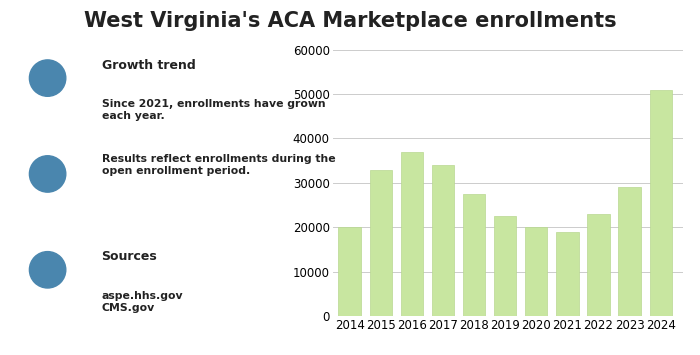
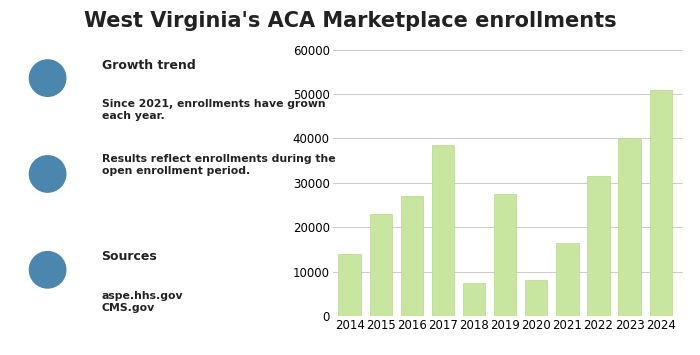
2014: 20000 -> 14000
2015: 33000 -> 23000
2016: 37000 -> 27000
2017: 34000 -> 38500
2018: 27500 -> 7500
2019: 22500 -> 27500
2020: 20000 -> 8000
2021: 19000 -> 16500
2022: 23000 -> 31500
2023: 29000 -> 40000
